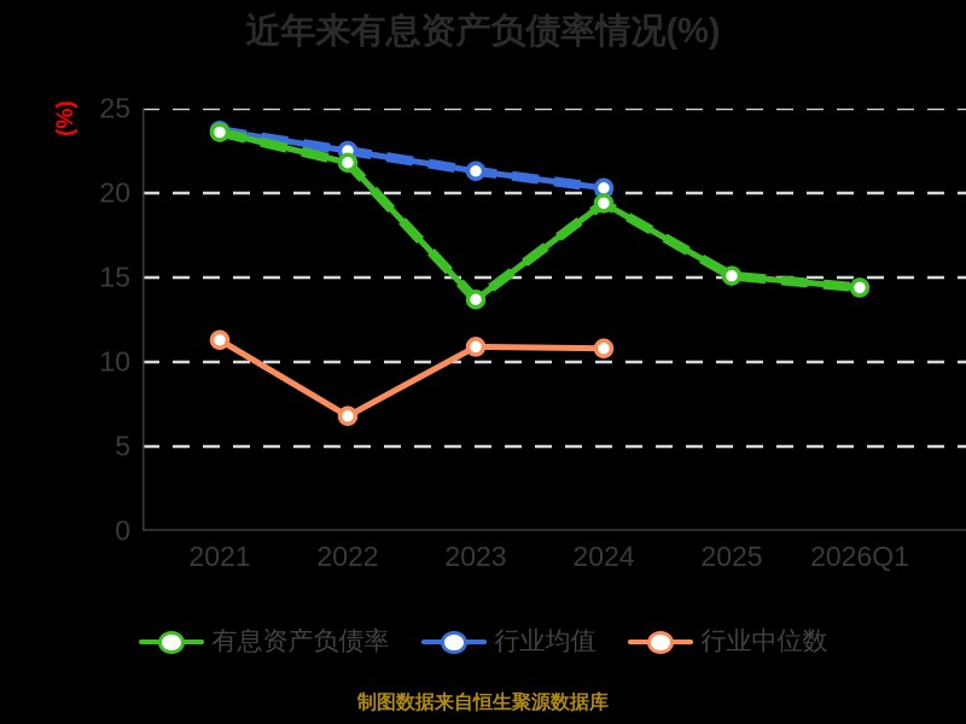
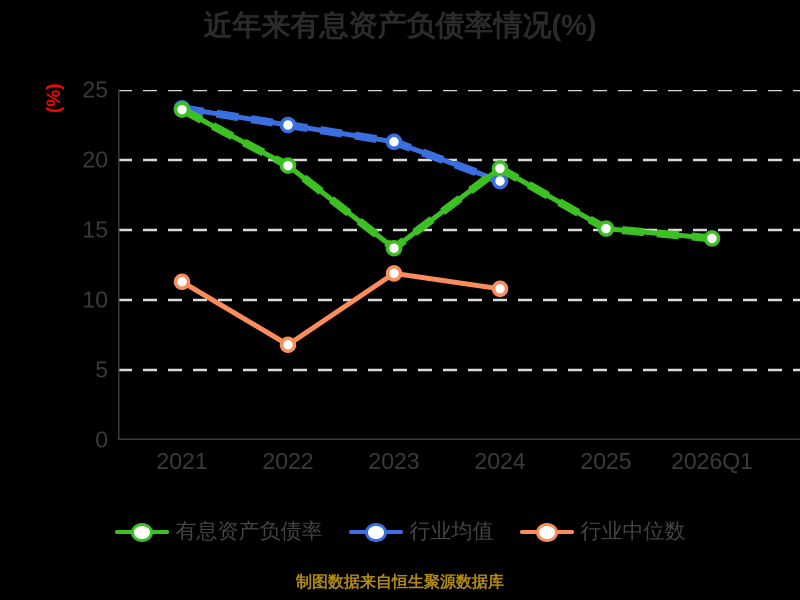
有息资产负债率/2022: 21.8 -> 19.6
行业中位数/2023: 10.9 -> 11.9
行业均值/2024: 20.3 -> 18.5
